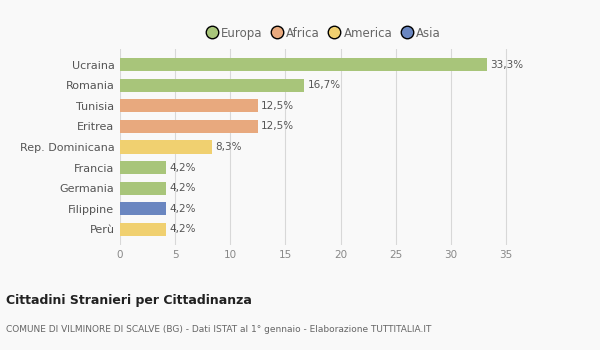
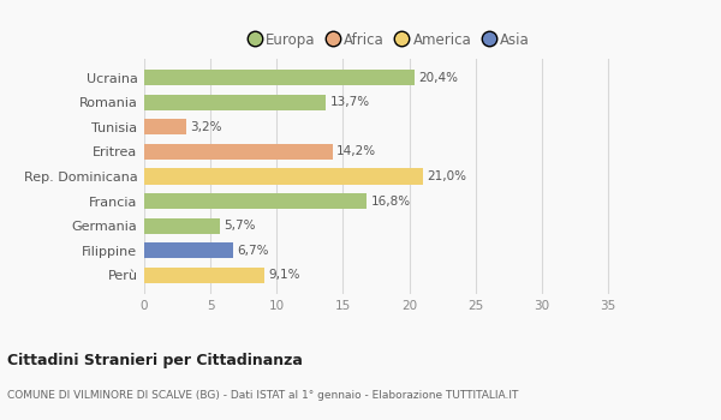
Ucraina: 33,3% -> 20,4%
Romania: 16,7% -> 13,7%
Tunisia: 12,5% -> 3,2%
Eritrea: 12,5% -> 14,2%
Rep. Dominicana: 8,3% -> 21,0%
Francia: 4,2% -> 16,8%
Germania: 4,2% -> 5,7%
Filippine: 4,2% -> 6,7%
Perù: 4,2% -> 9,1%
